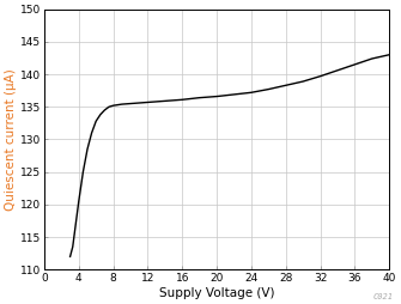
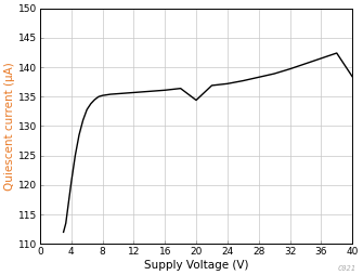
20: 136.6 -> 134.4
40: 143.0 -> 138.4
